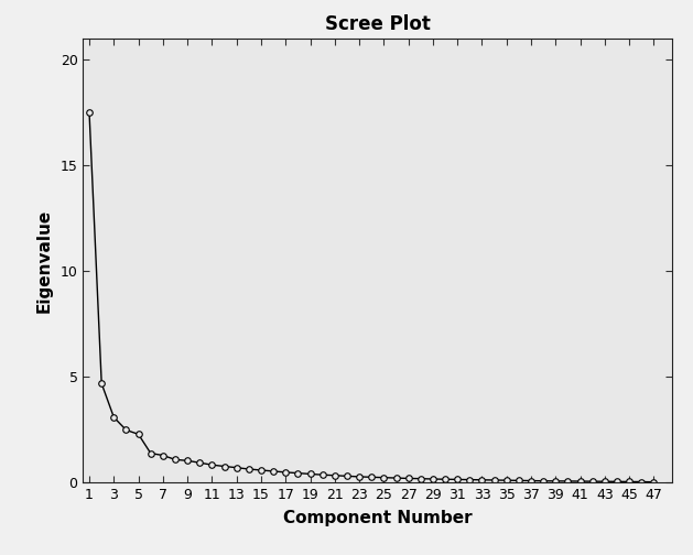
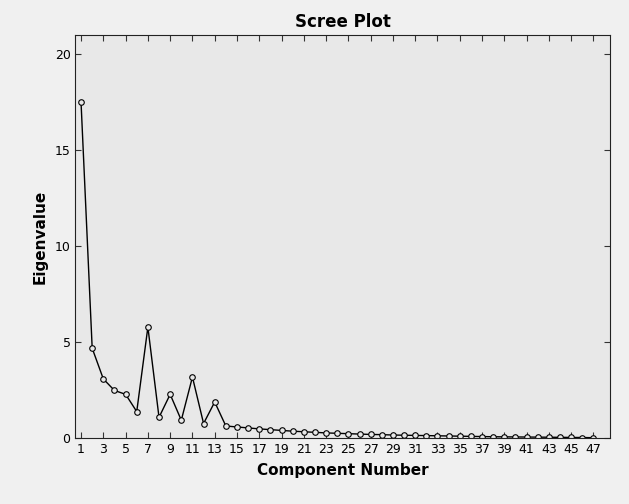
7: 1.3 -> 5.8
9: 1.1 -> 2.3
11: 0.8 -> 3.2
13: 0.7 -> 1.9
